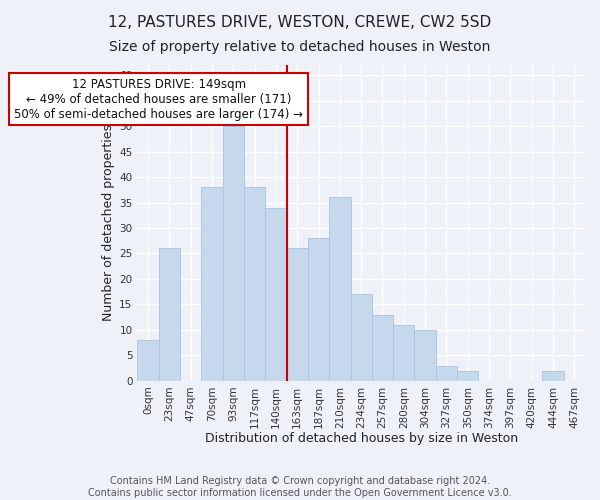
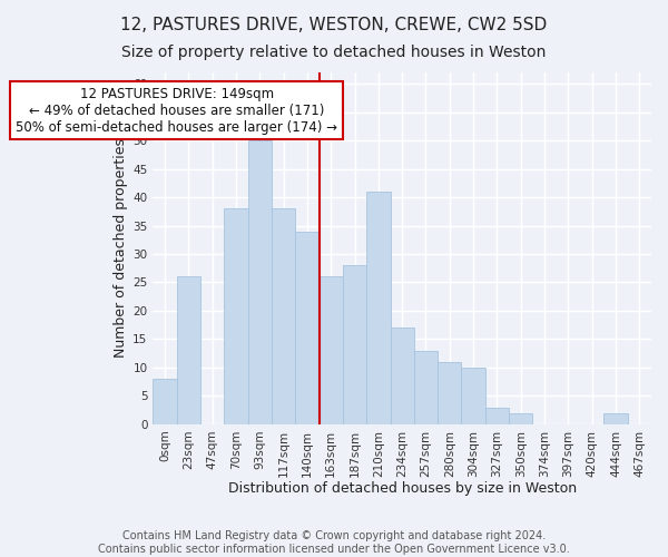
210sqm: 36 -> 41
